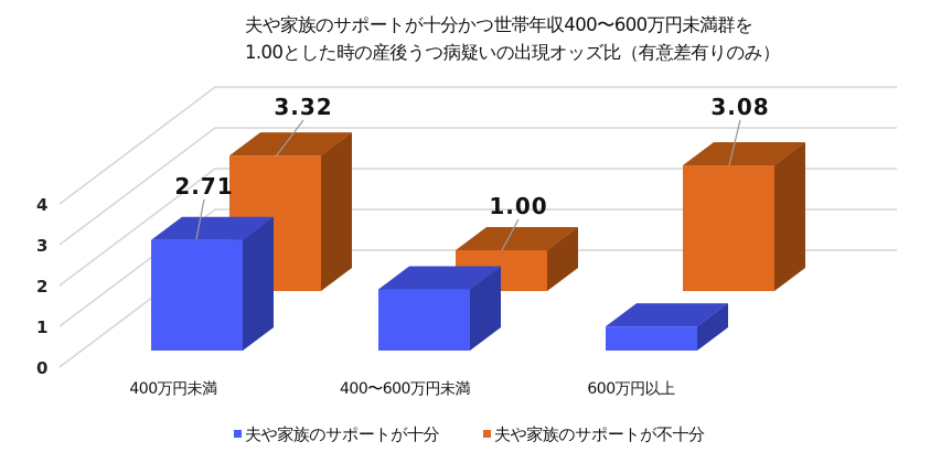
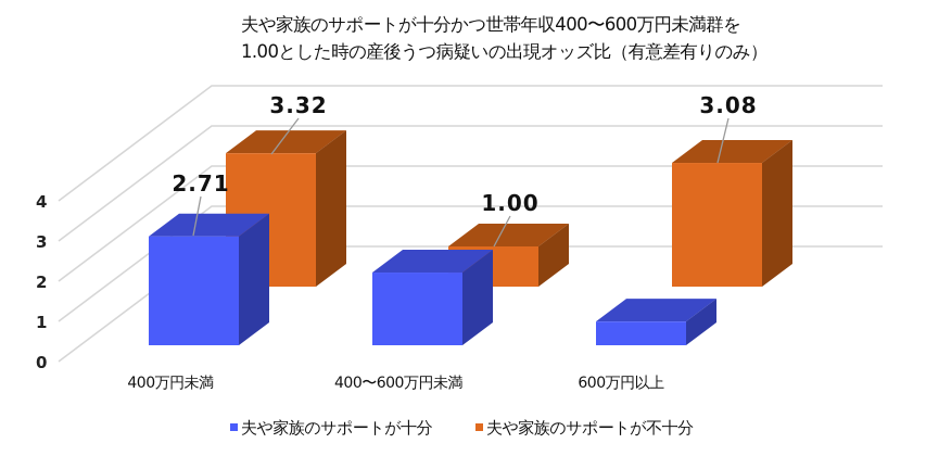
夫や家族のサポートが十分/400〜600万円未満: 1.5 -> 1.8
